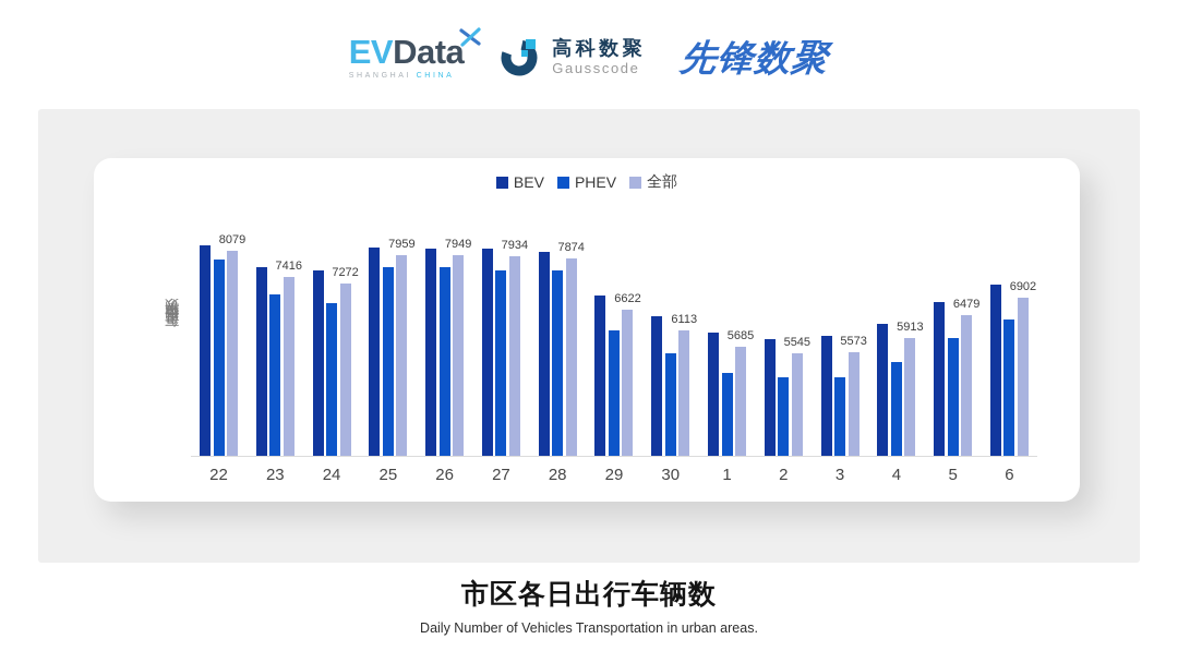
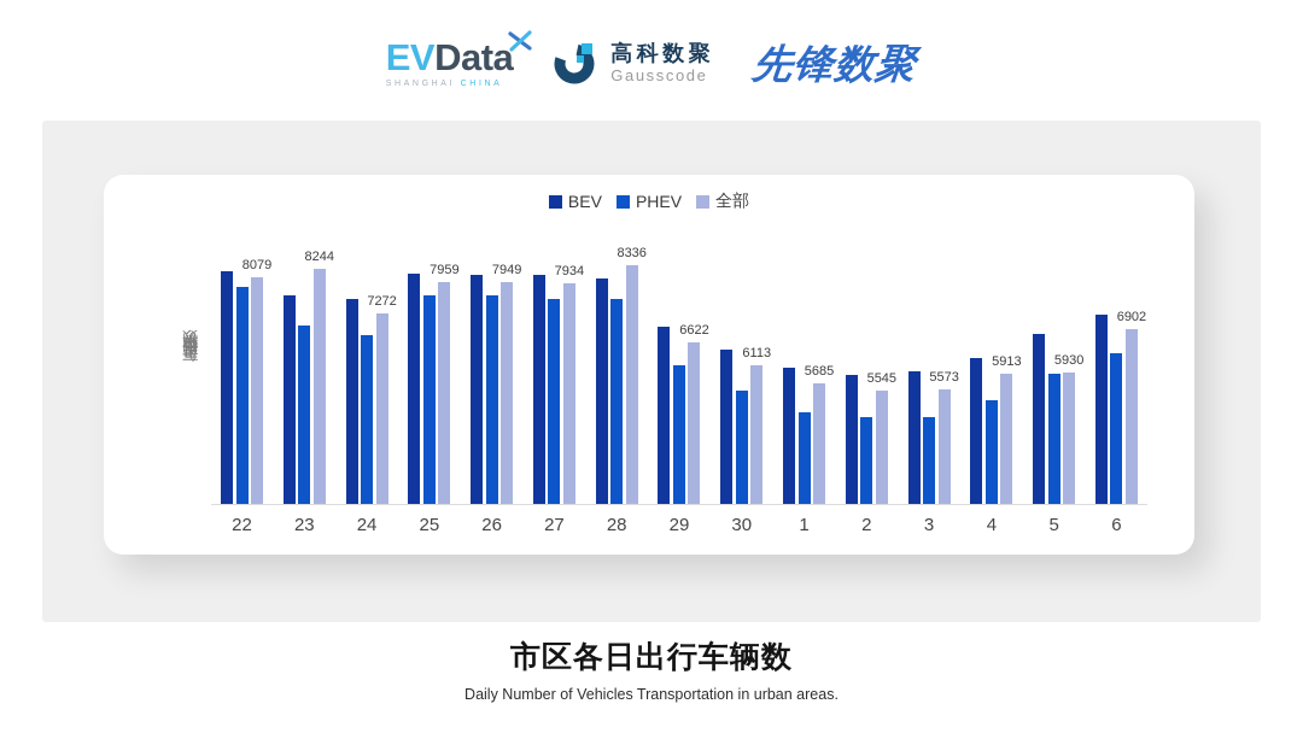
全部/23: 7416 -> 8244
全部/28: 7874 -> 8336
全部/5: 6479 -> 5930
